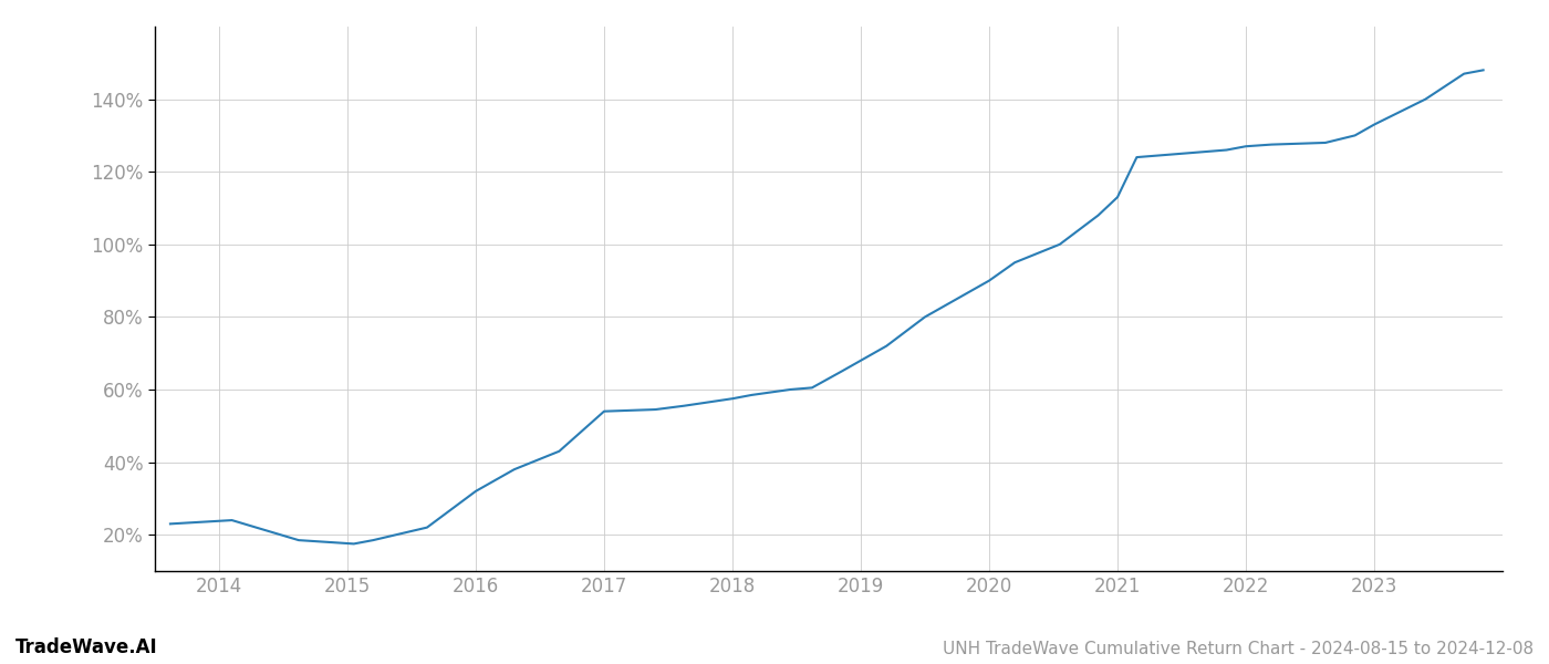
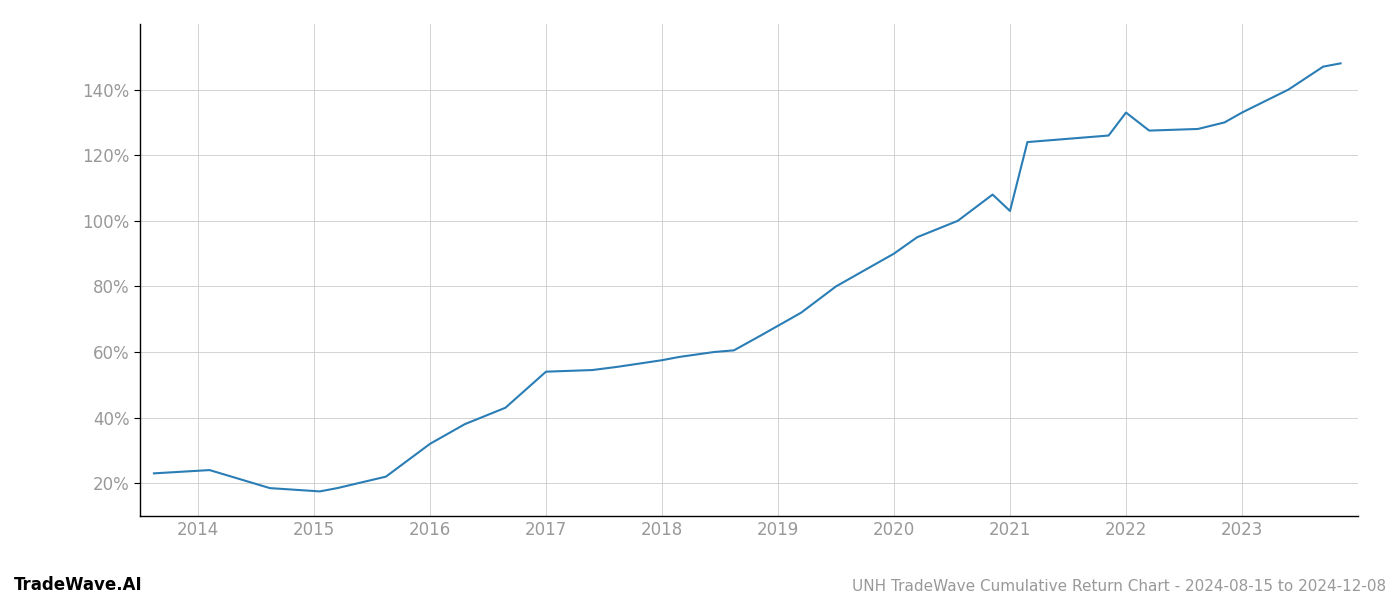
2021: 113.0% -> 103.0%
2022: 127.0% -> 133.0%
